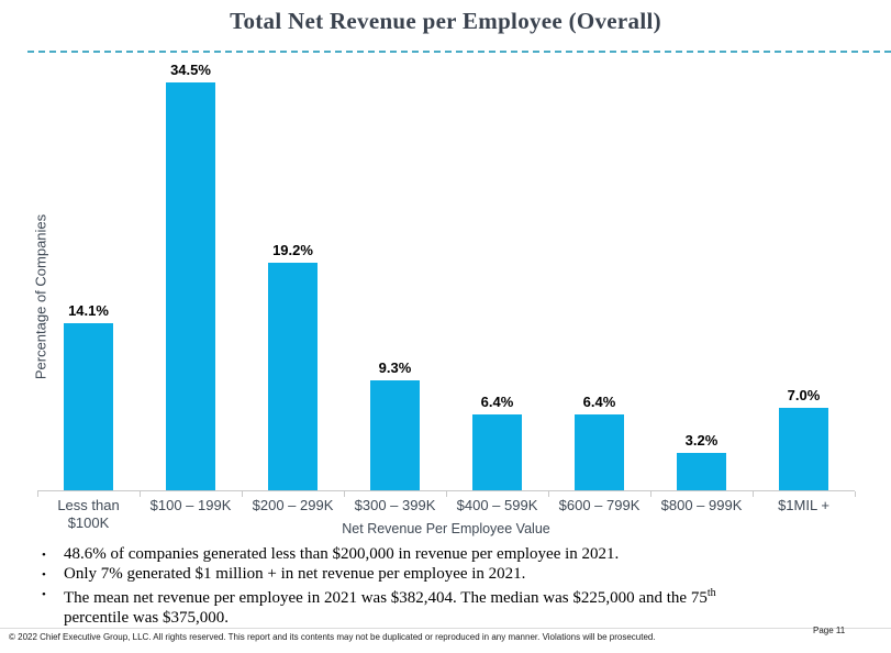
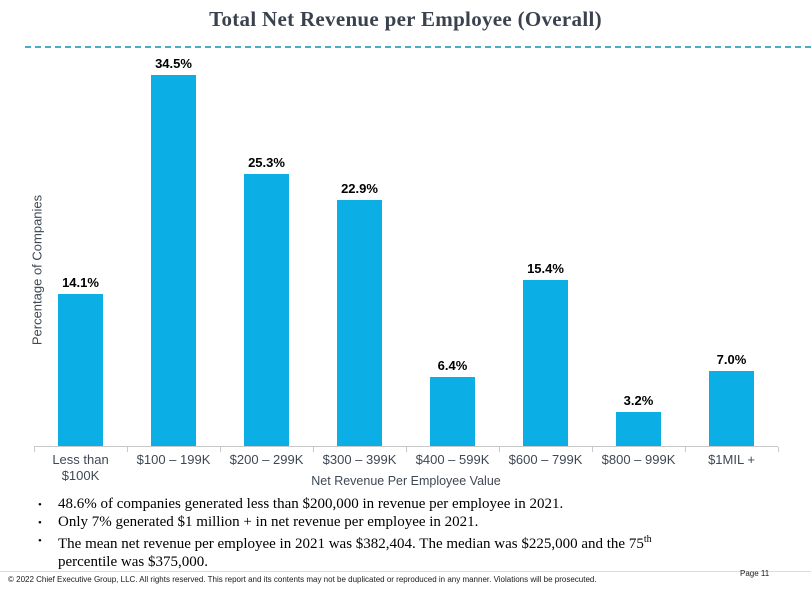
$200 – 299K: 19.2% -> 25.3%
$300 – 399K: 9.3% -> 22.9%
$600 – 799K: 6.4% -> 15.4%
